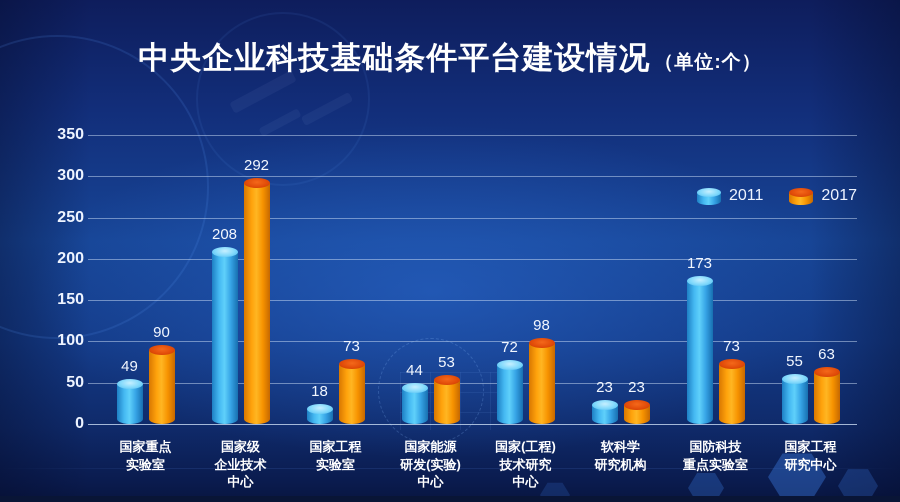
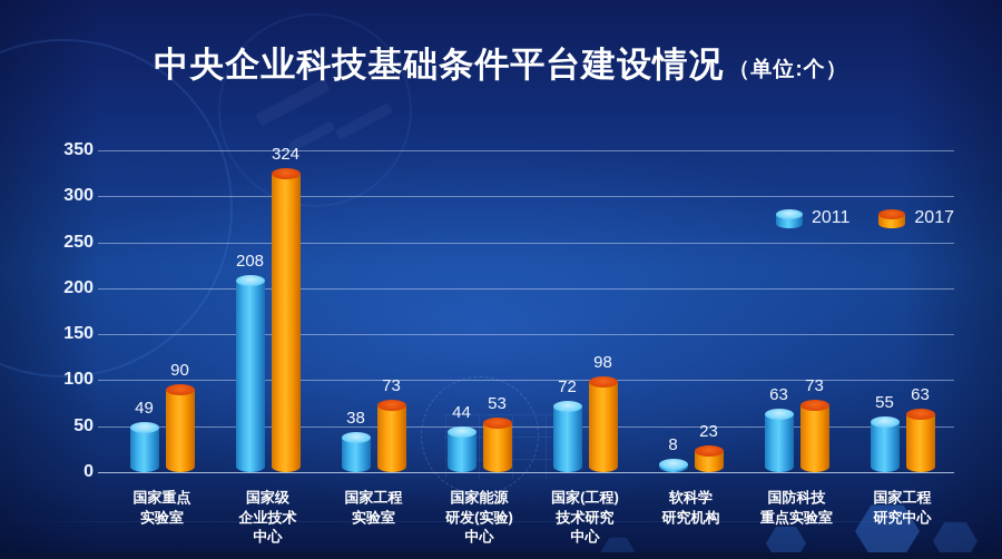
2017/国家级企业技术中心: 292 -> 324
2011/国家工程实验室: 18 -> 38
2011/软科学研究机构: 23 -> 8
2011/国防科技重点实验室: 173 -> 63
